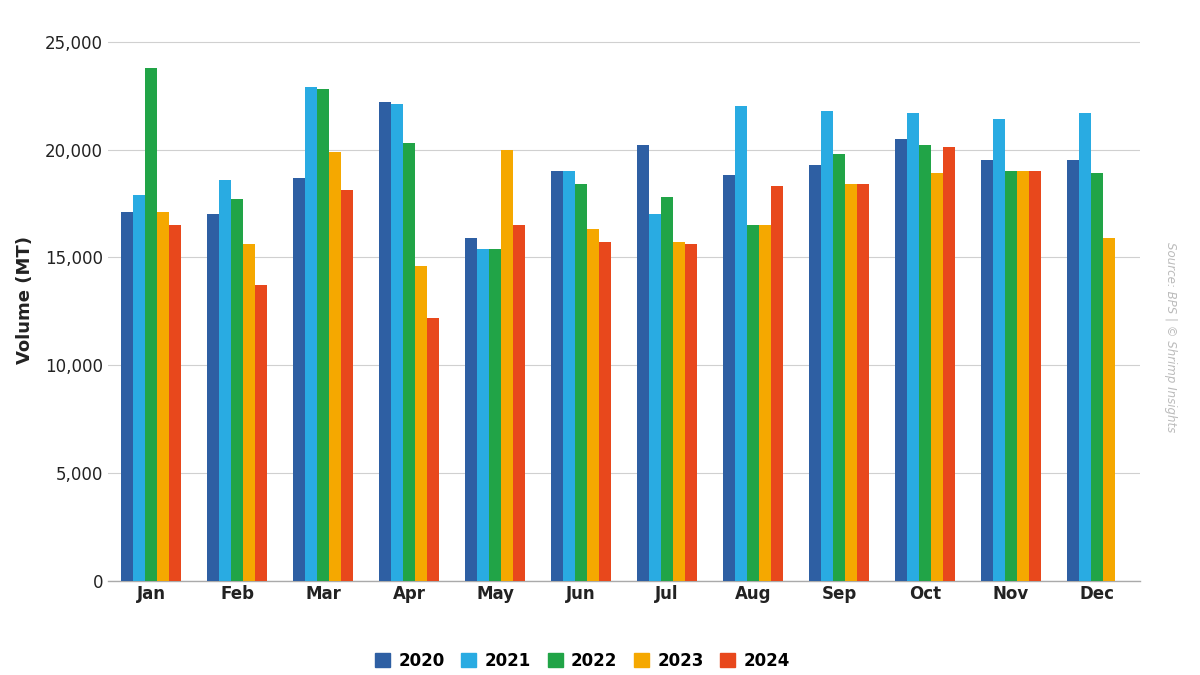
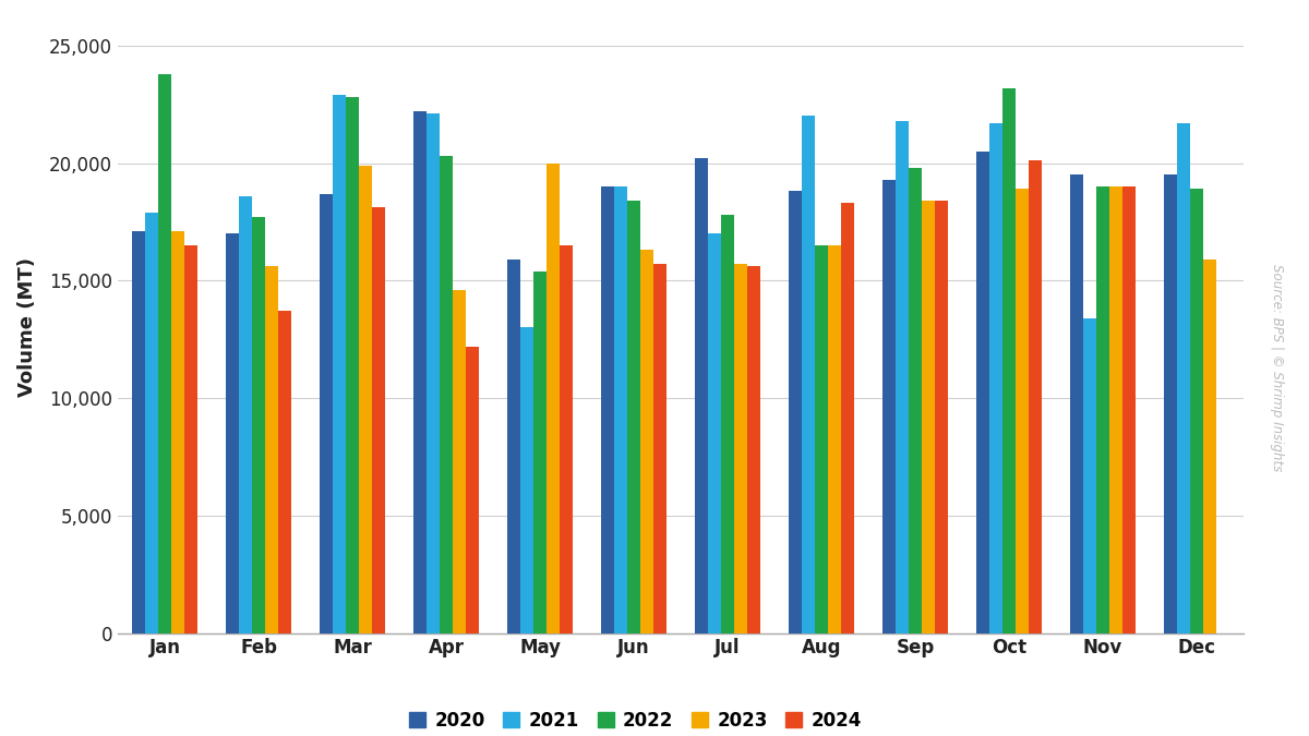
2021/May: 15,400 -> 13,000
2022/Oct: 20,200 -> 23,200
2021/Nov: 21,400 -> 13,400
